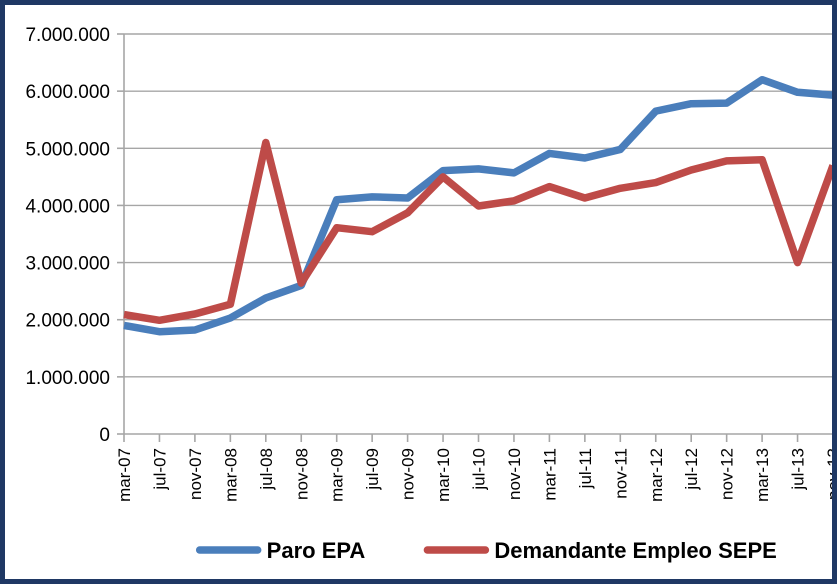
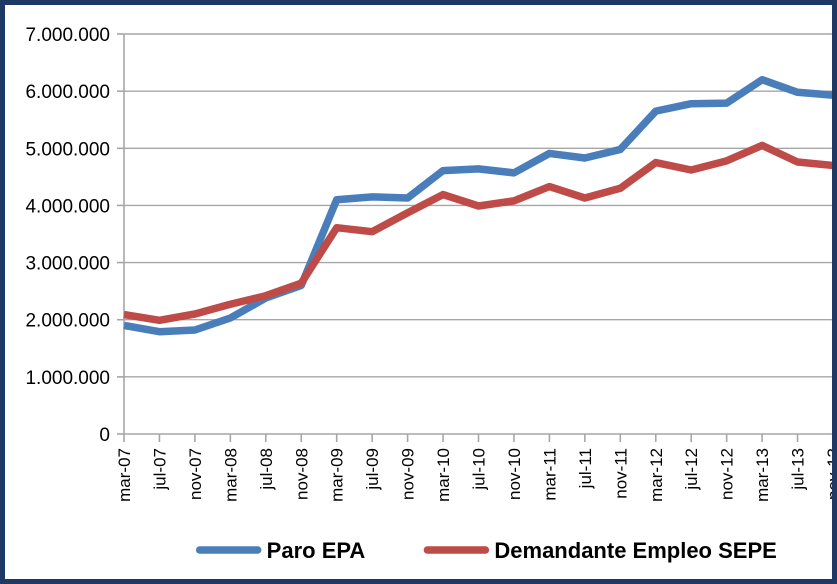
Demandante Empleo SEPE/jul-08: 5100000 -> 2400000
Demandante Empleo SEPE/mar-10: 4500000 -> 4200000
Demandante Empleo SEPE/mar-12: 4400000 -> 4800000
Demandante Empleo SEPE/mar-13: 4800000 -> 5000000
Demandante Empleo SEPE/jul-13: 3000000 -> 4800000
